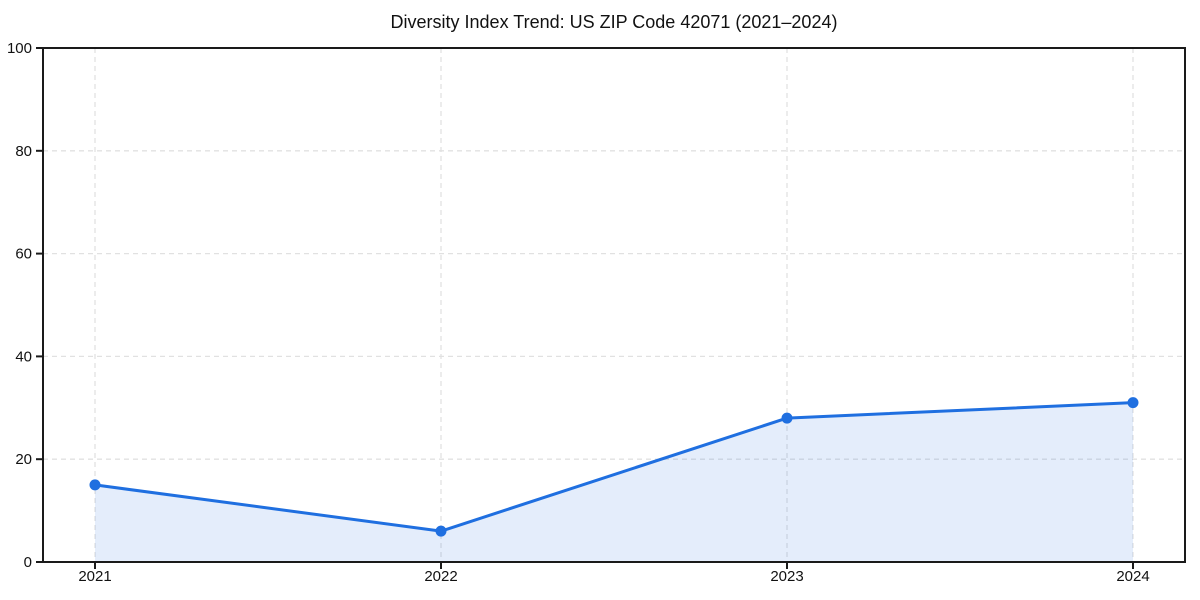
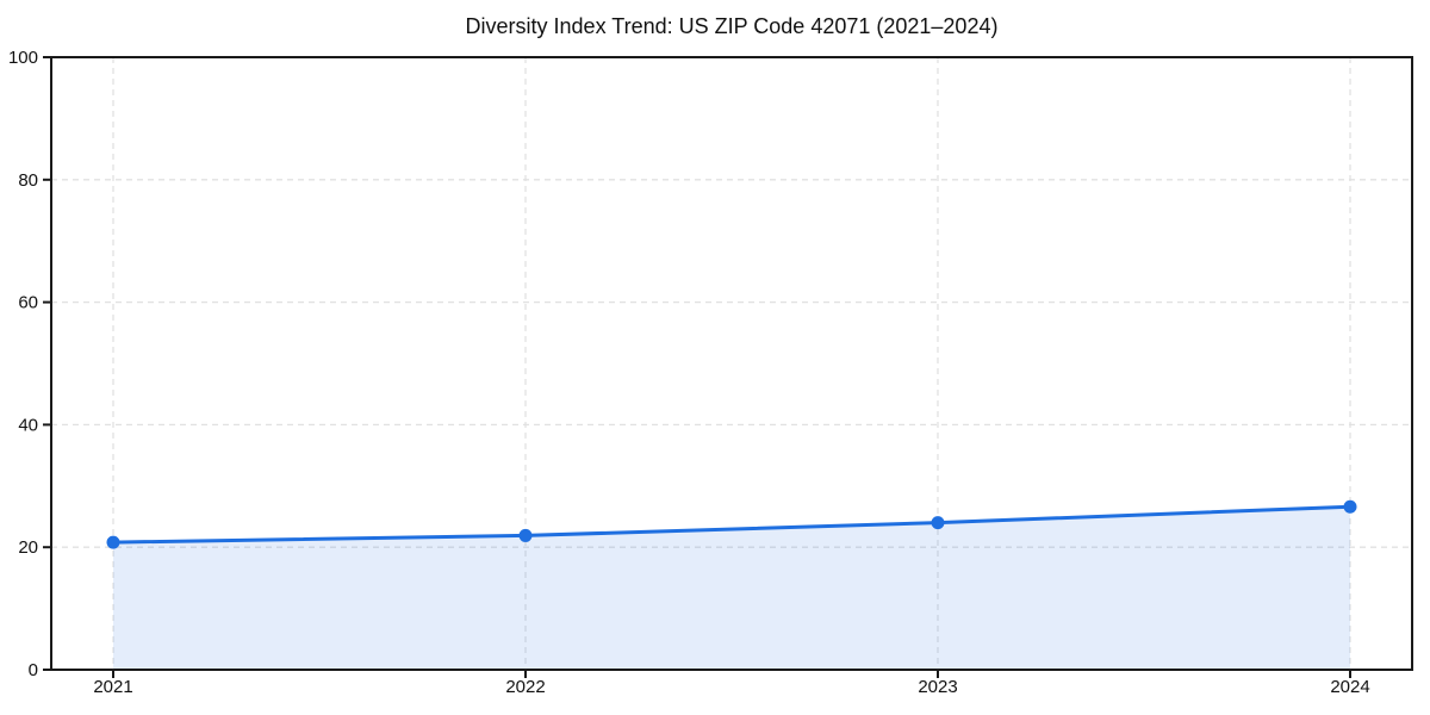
2021: 15 -> 21
2022: 6 -> 22
2023: 28 -> 24
2024: 31 -> 27
